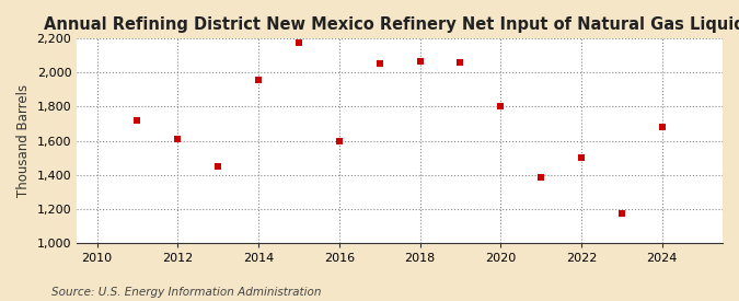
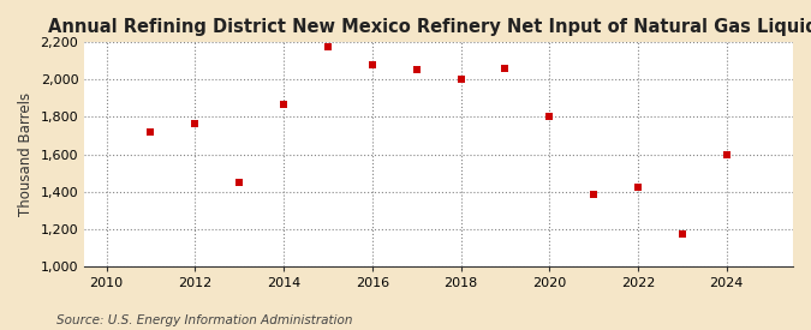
2012: 1,610 -> 1,760
2014: 1,960 -> 1,870
2016: 1,600 -> 2,080
2018: 2,070 -> 2,000
2022: 1,500 -> 1,420
2024: 1,680 -> 1,600
